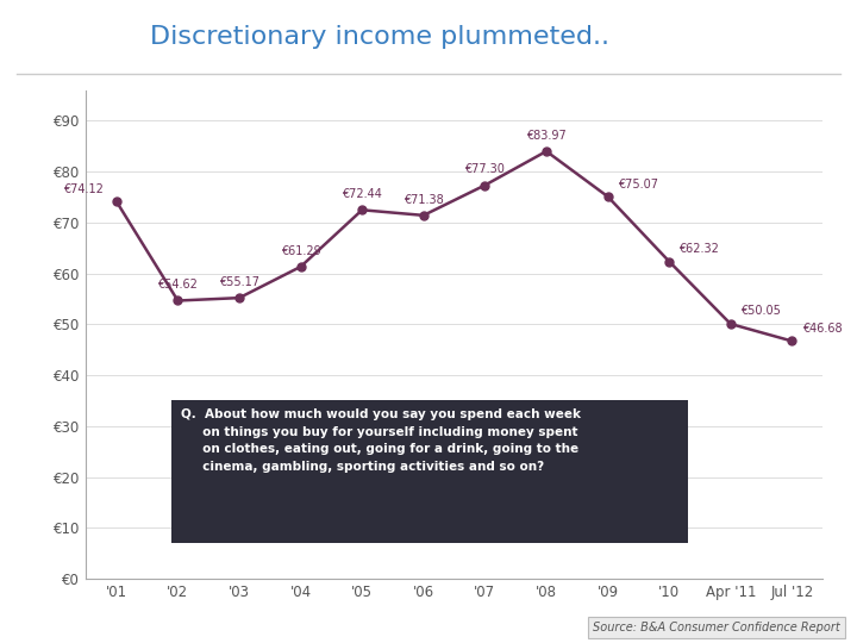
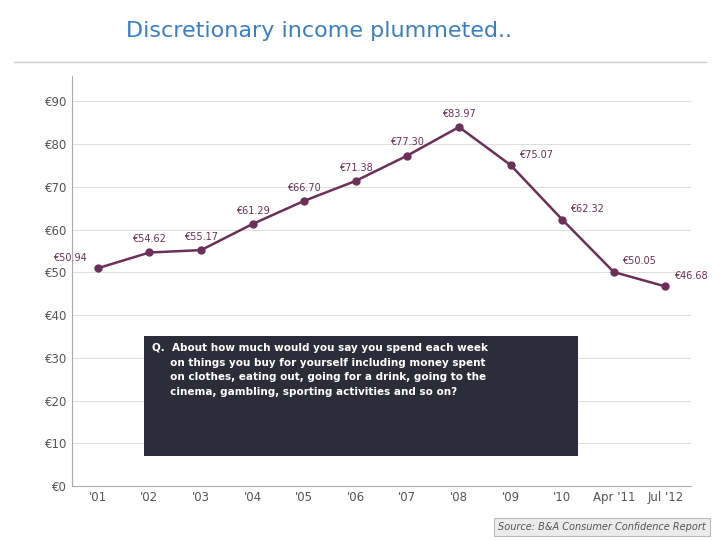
'01: €74.12 -> €50.94
'05: €72.44 -> €66.70
